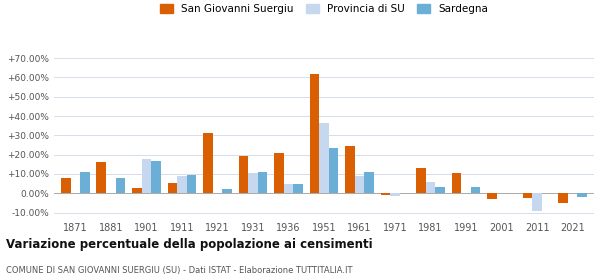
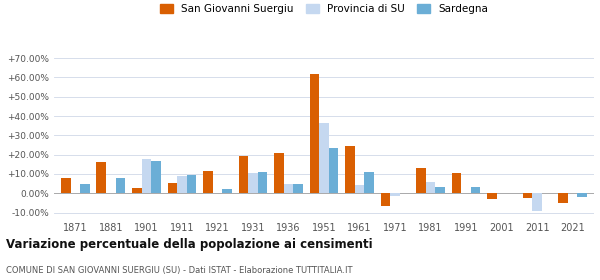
Sardegna/1871: 11% -> 5%
San Giovanni Suergiu/1921: 31% -> 12%
Provincia di SU/1961: 9% -> 4%
San Giovanni Suergiu/1971: -1% -> -6%
